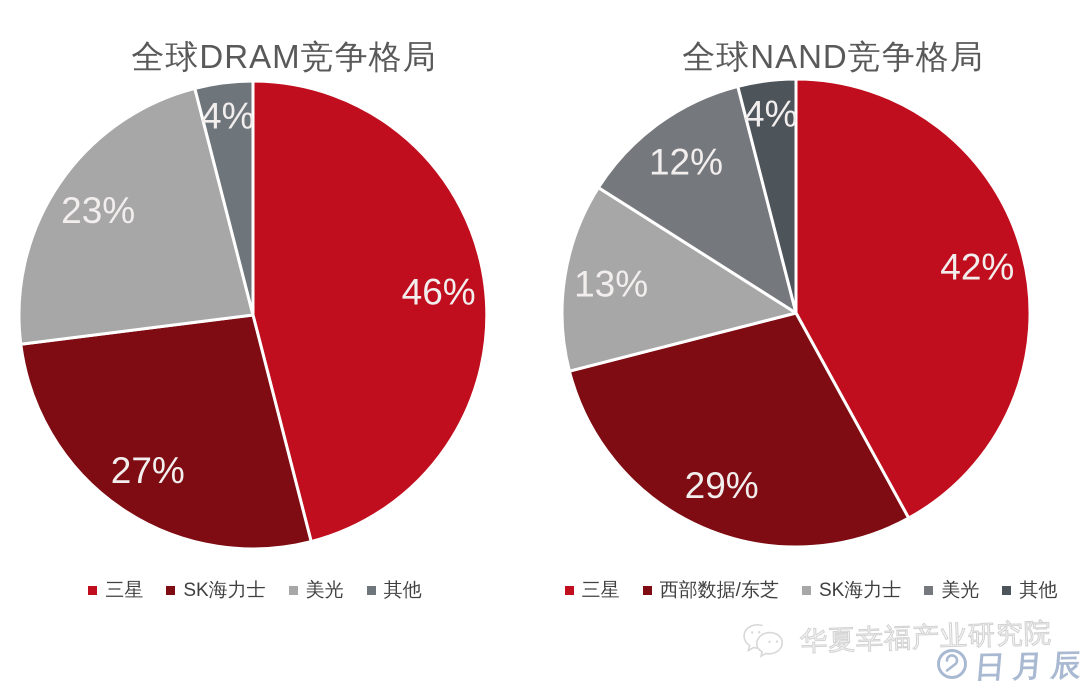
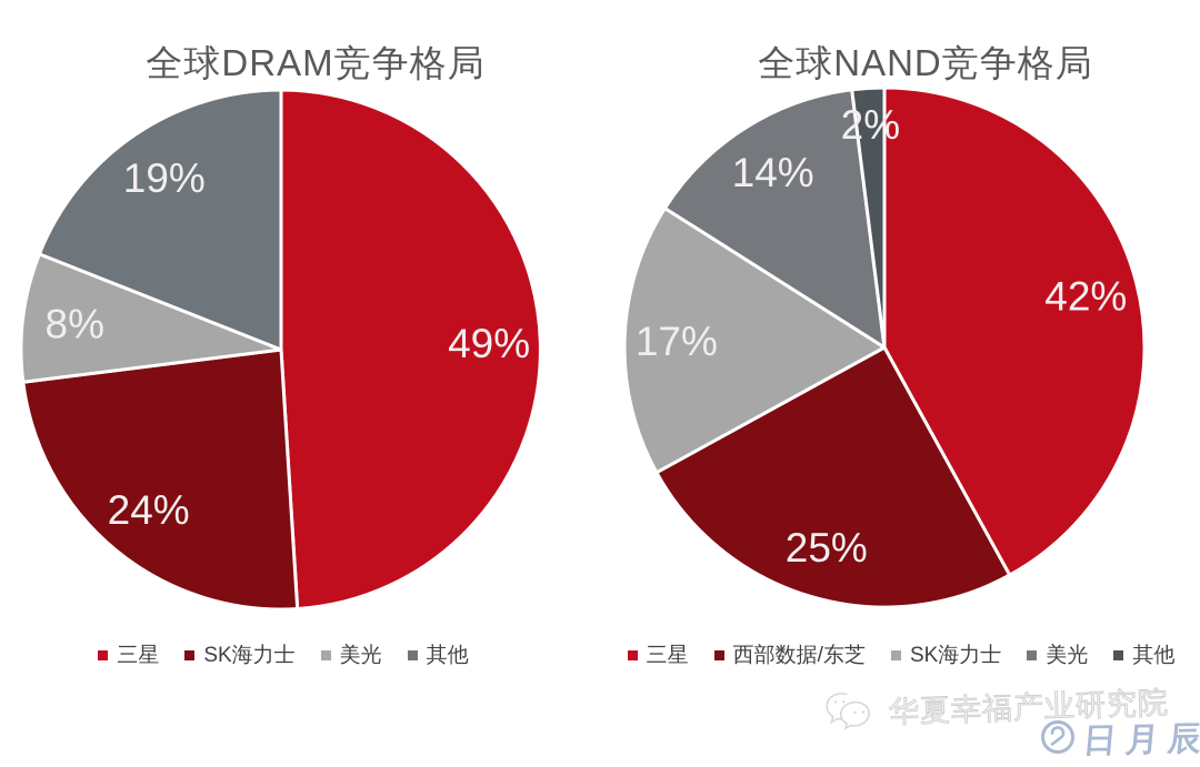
全球DRAM竞争格局/三星: 46% -> 49%
全球DRAM竞争格局/SK海力士: 27% -> 24%
全球DRAM竞争格局/美光: 23% -> 8%
全球DRAM竞争格局/其他: 4% -> 19%
全球NAND竞争格局/西部数据/东芝: 29% -> 25%
全球NAND竞争格局/SK海力士: 13% -> 17%
全球NAND竞争格局/美光: 12% -> 14%
全球NAND竞争格局/其他: 4% -> 2%
